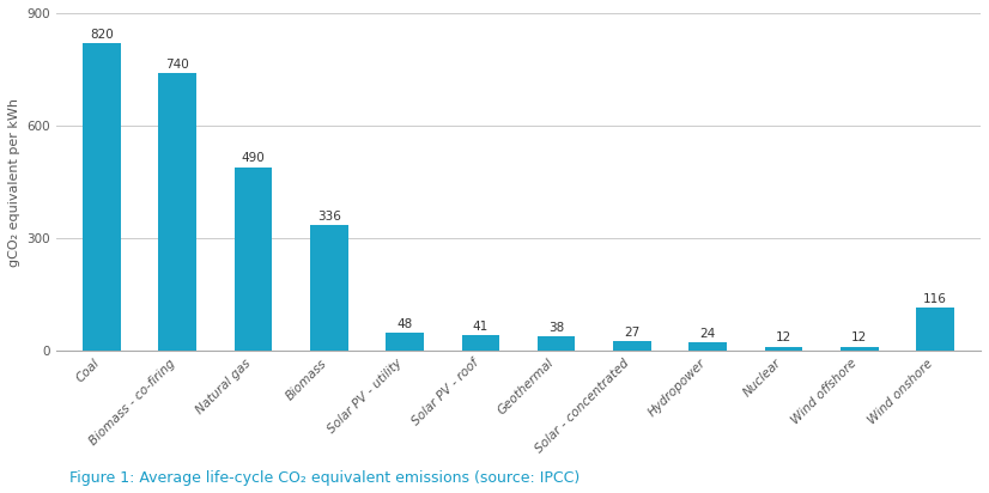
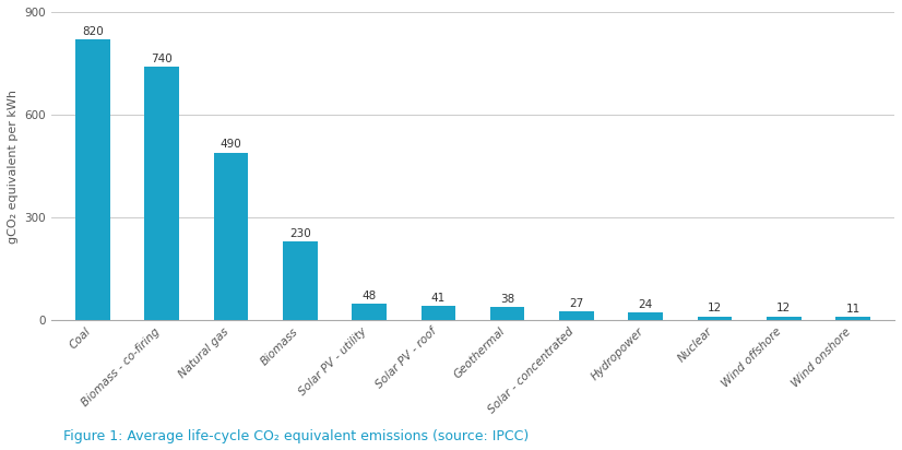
Biomass: 336 -> 230
Wind onshore: 116 -> 11
